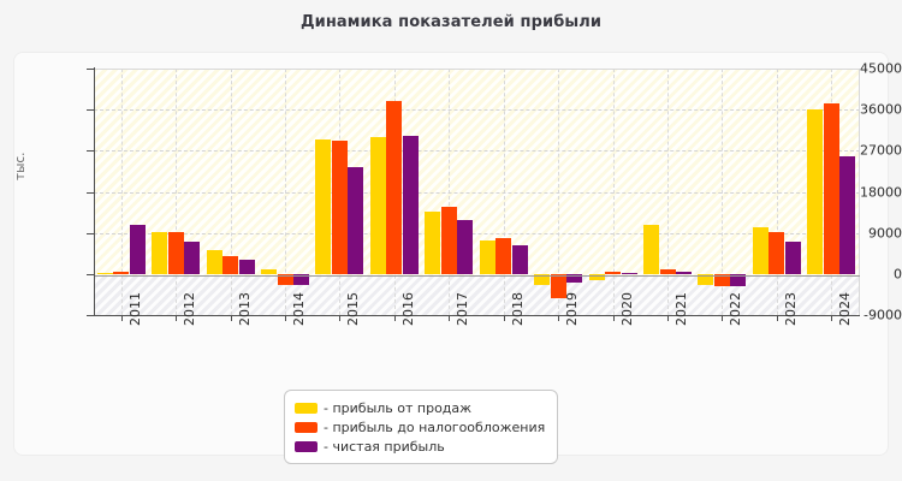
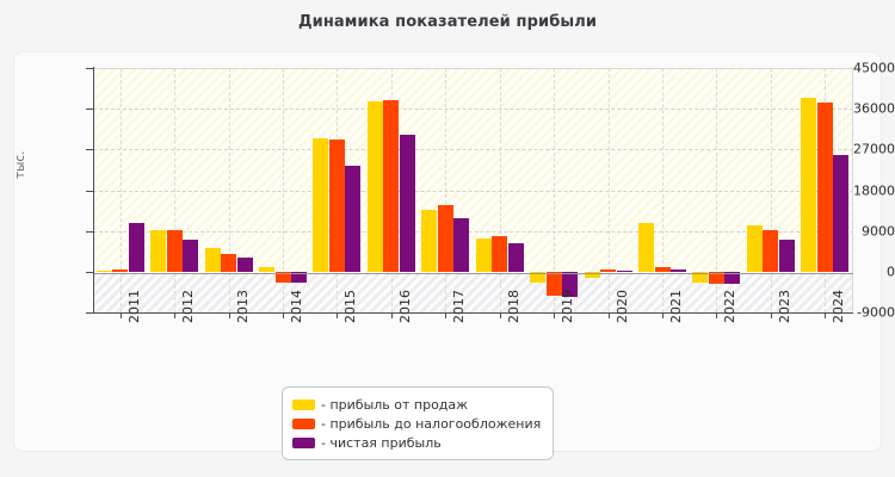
- прибыль от продаж/2016: 30000 -> 38000
- чистая прибыль/2019: -2000 -> -6000
- прибыль от продаж/2024: 36000 -> 38000
